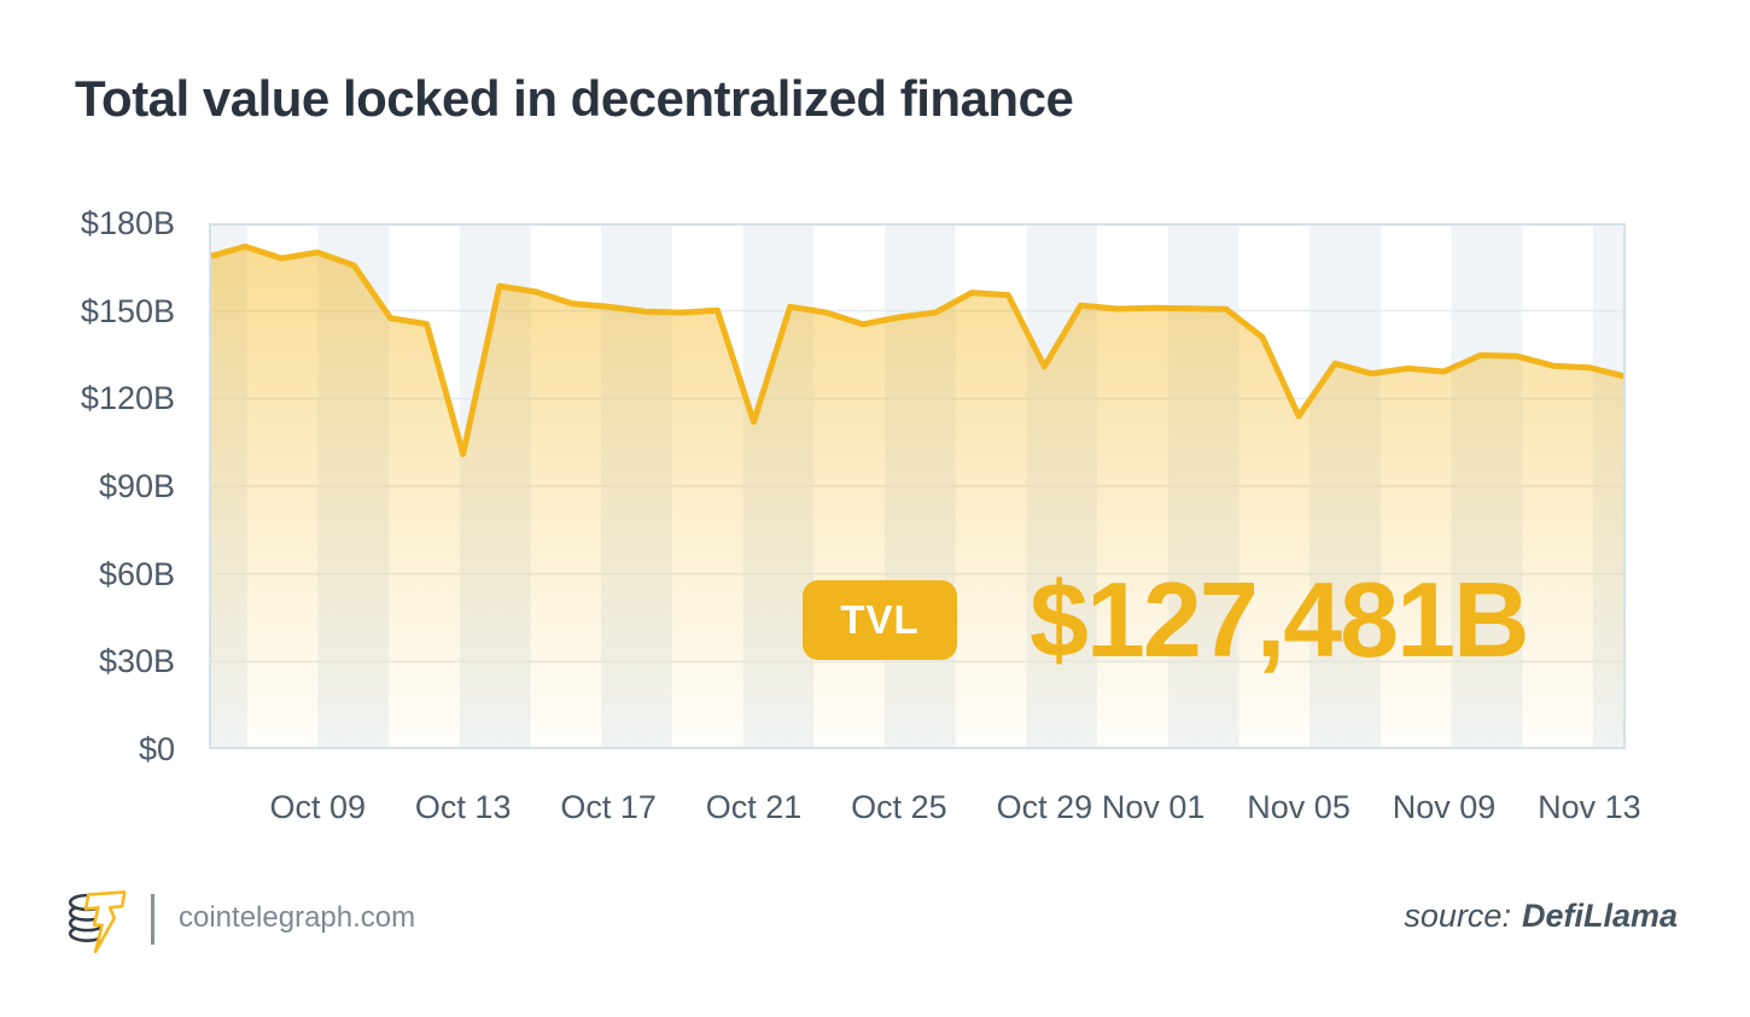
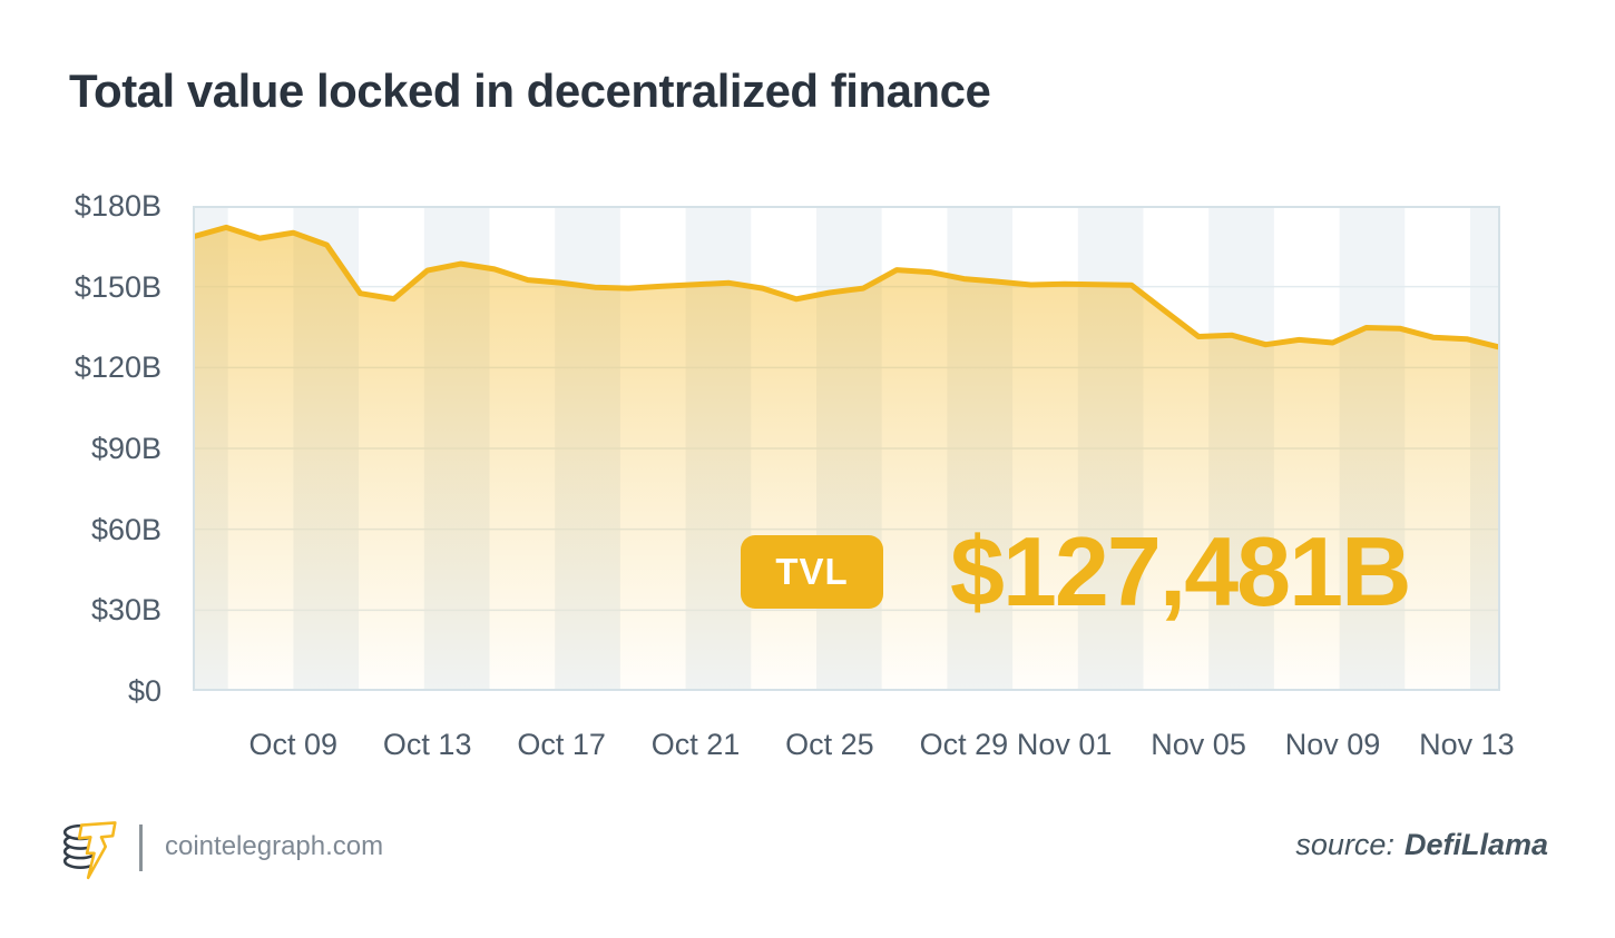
Oct 13: $101B -> $156B
Oct 21: $112B -> $151B
Oct 29: $131B -> $153B
Nov 05: $114B -> $132B
